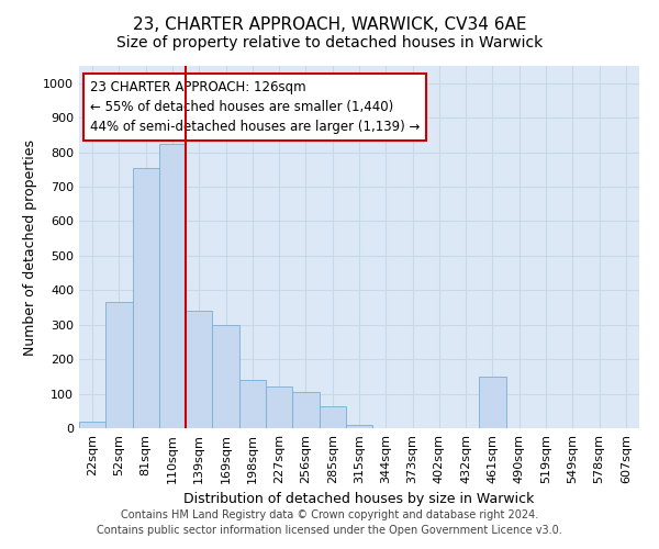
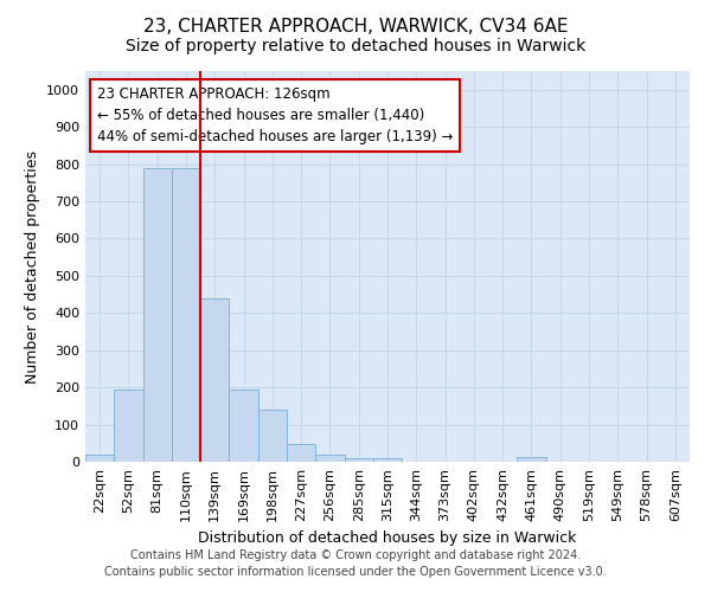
52sqm: 365 -> 195
81sqm: 755 -> 788
110sqm: 825 -> 788
139sqm: 340 -> 440
169sqm: 300 -> 195
227sqm: 120 -> 48
256sqm: 105 -> 18
285sqm: 65 -> 10
461sqm: 150 -> 12
